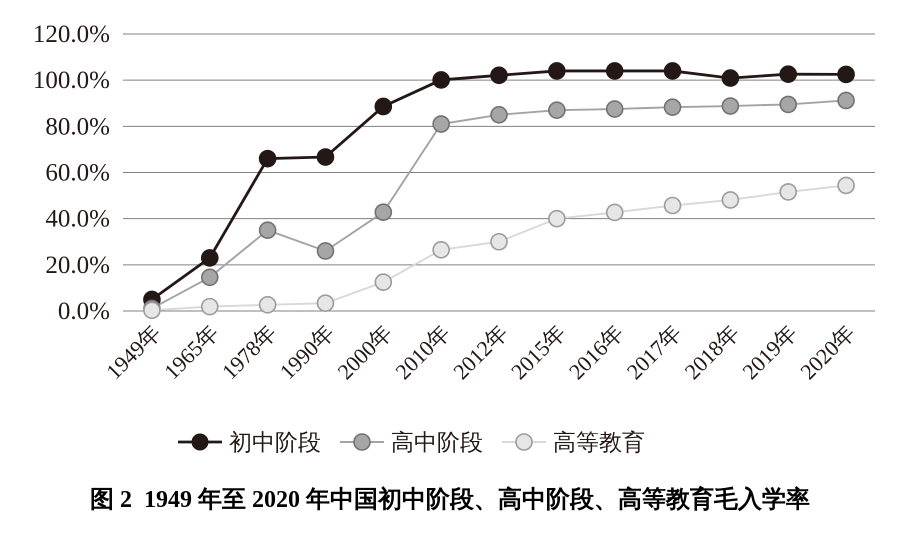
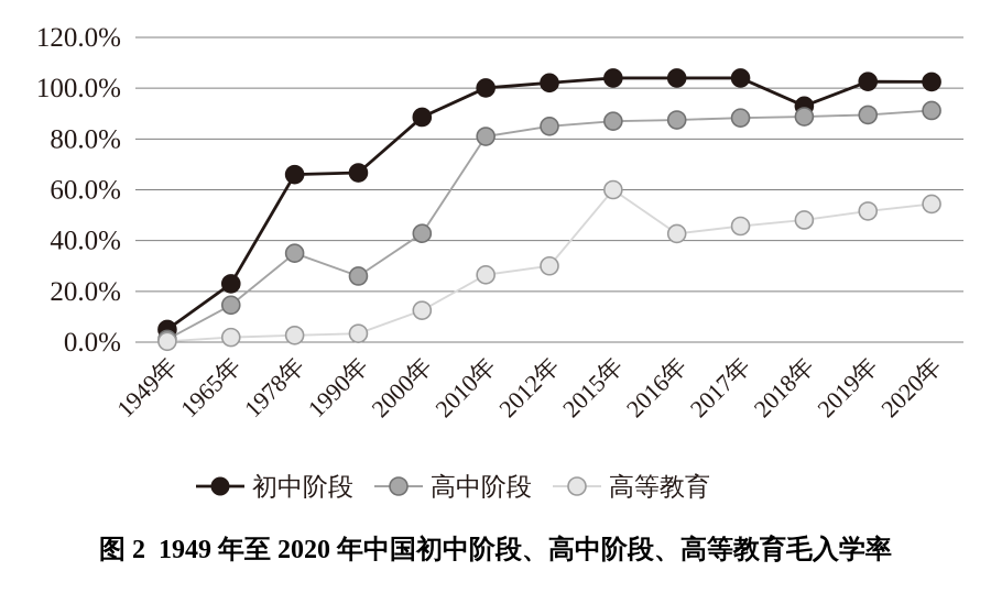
高等教育/2015年: 40% -> 60%
初中阶段/2018年: 101% -> 93%
